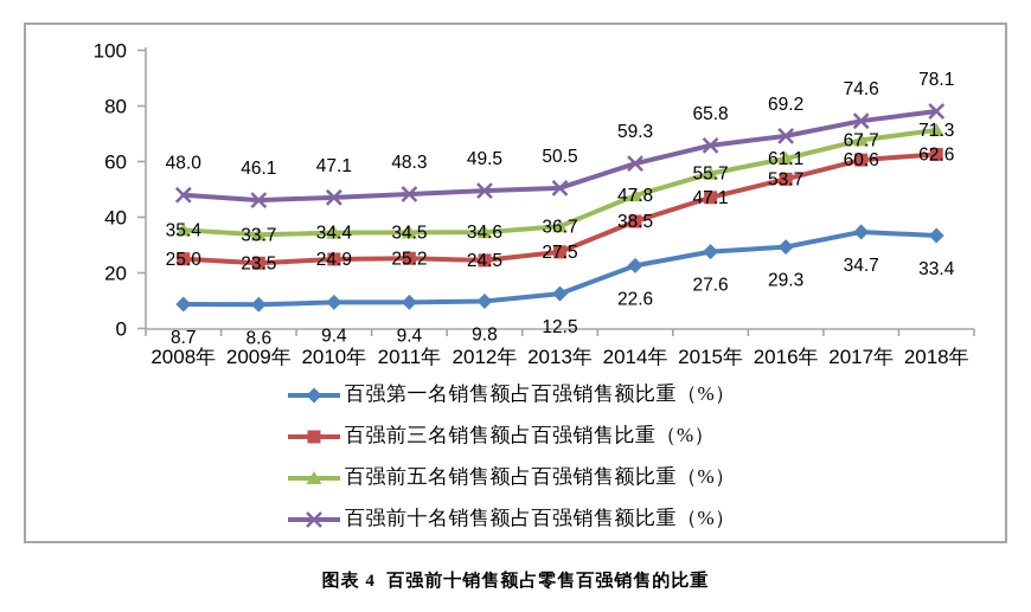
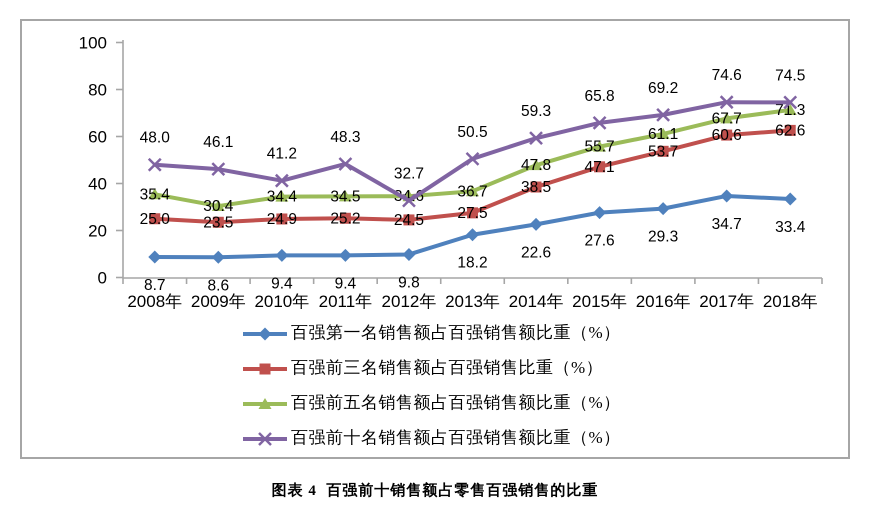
百强前五名销售额占百强销售额比重（%）/2009年: 33.7 -> 30.4
百强前十名销售额占百强销售额比重（%）/2010年: 47.1 -> 41.2
百强前十名销售额占百强销售额比重（%）/2012年: 49.5 -> 32.7
百强第一名销售额占百强销售额比重（%）/2013年: 12.5 -> 18.2
百强前十名销售额占百强销售额比重（%）/2018年: 78.1 -> 74.5
